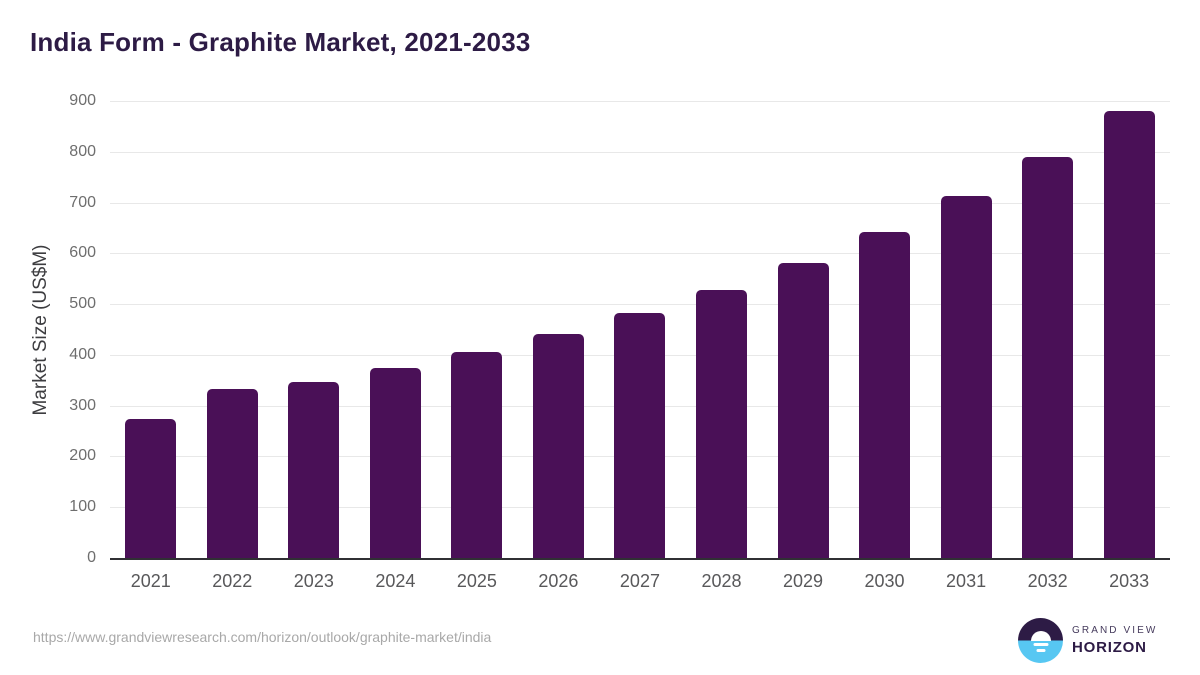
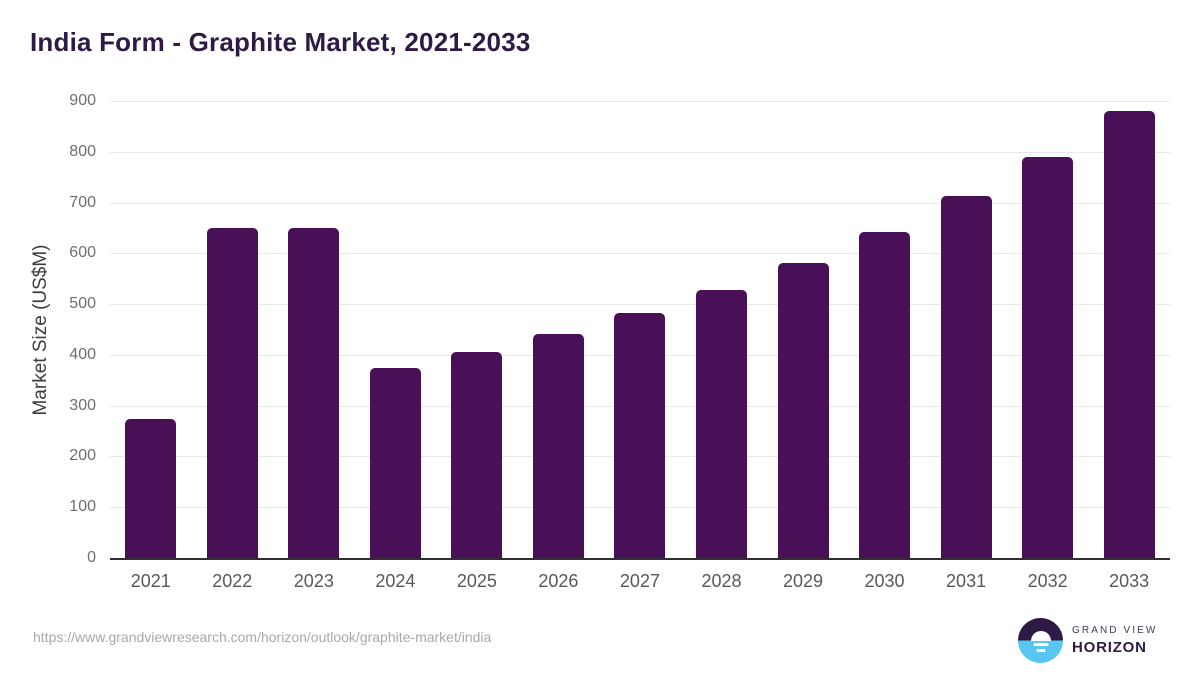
2022: 330 -> 650
2023: 350 -> 650
